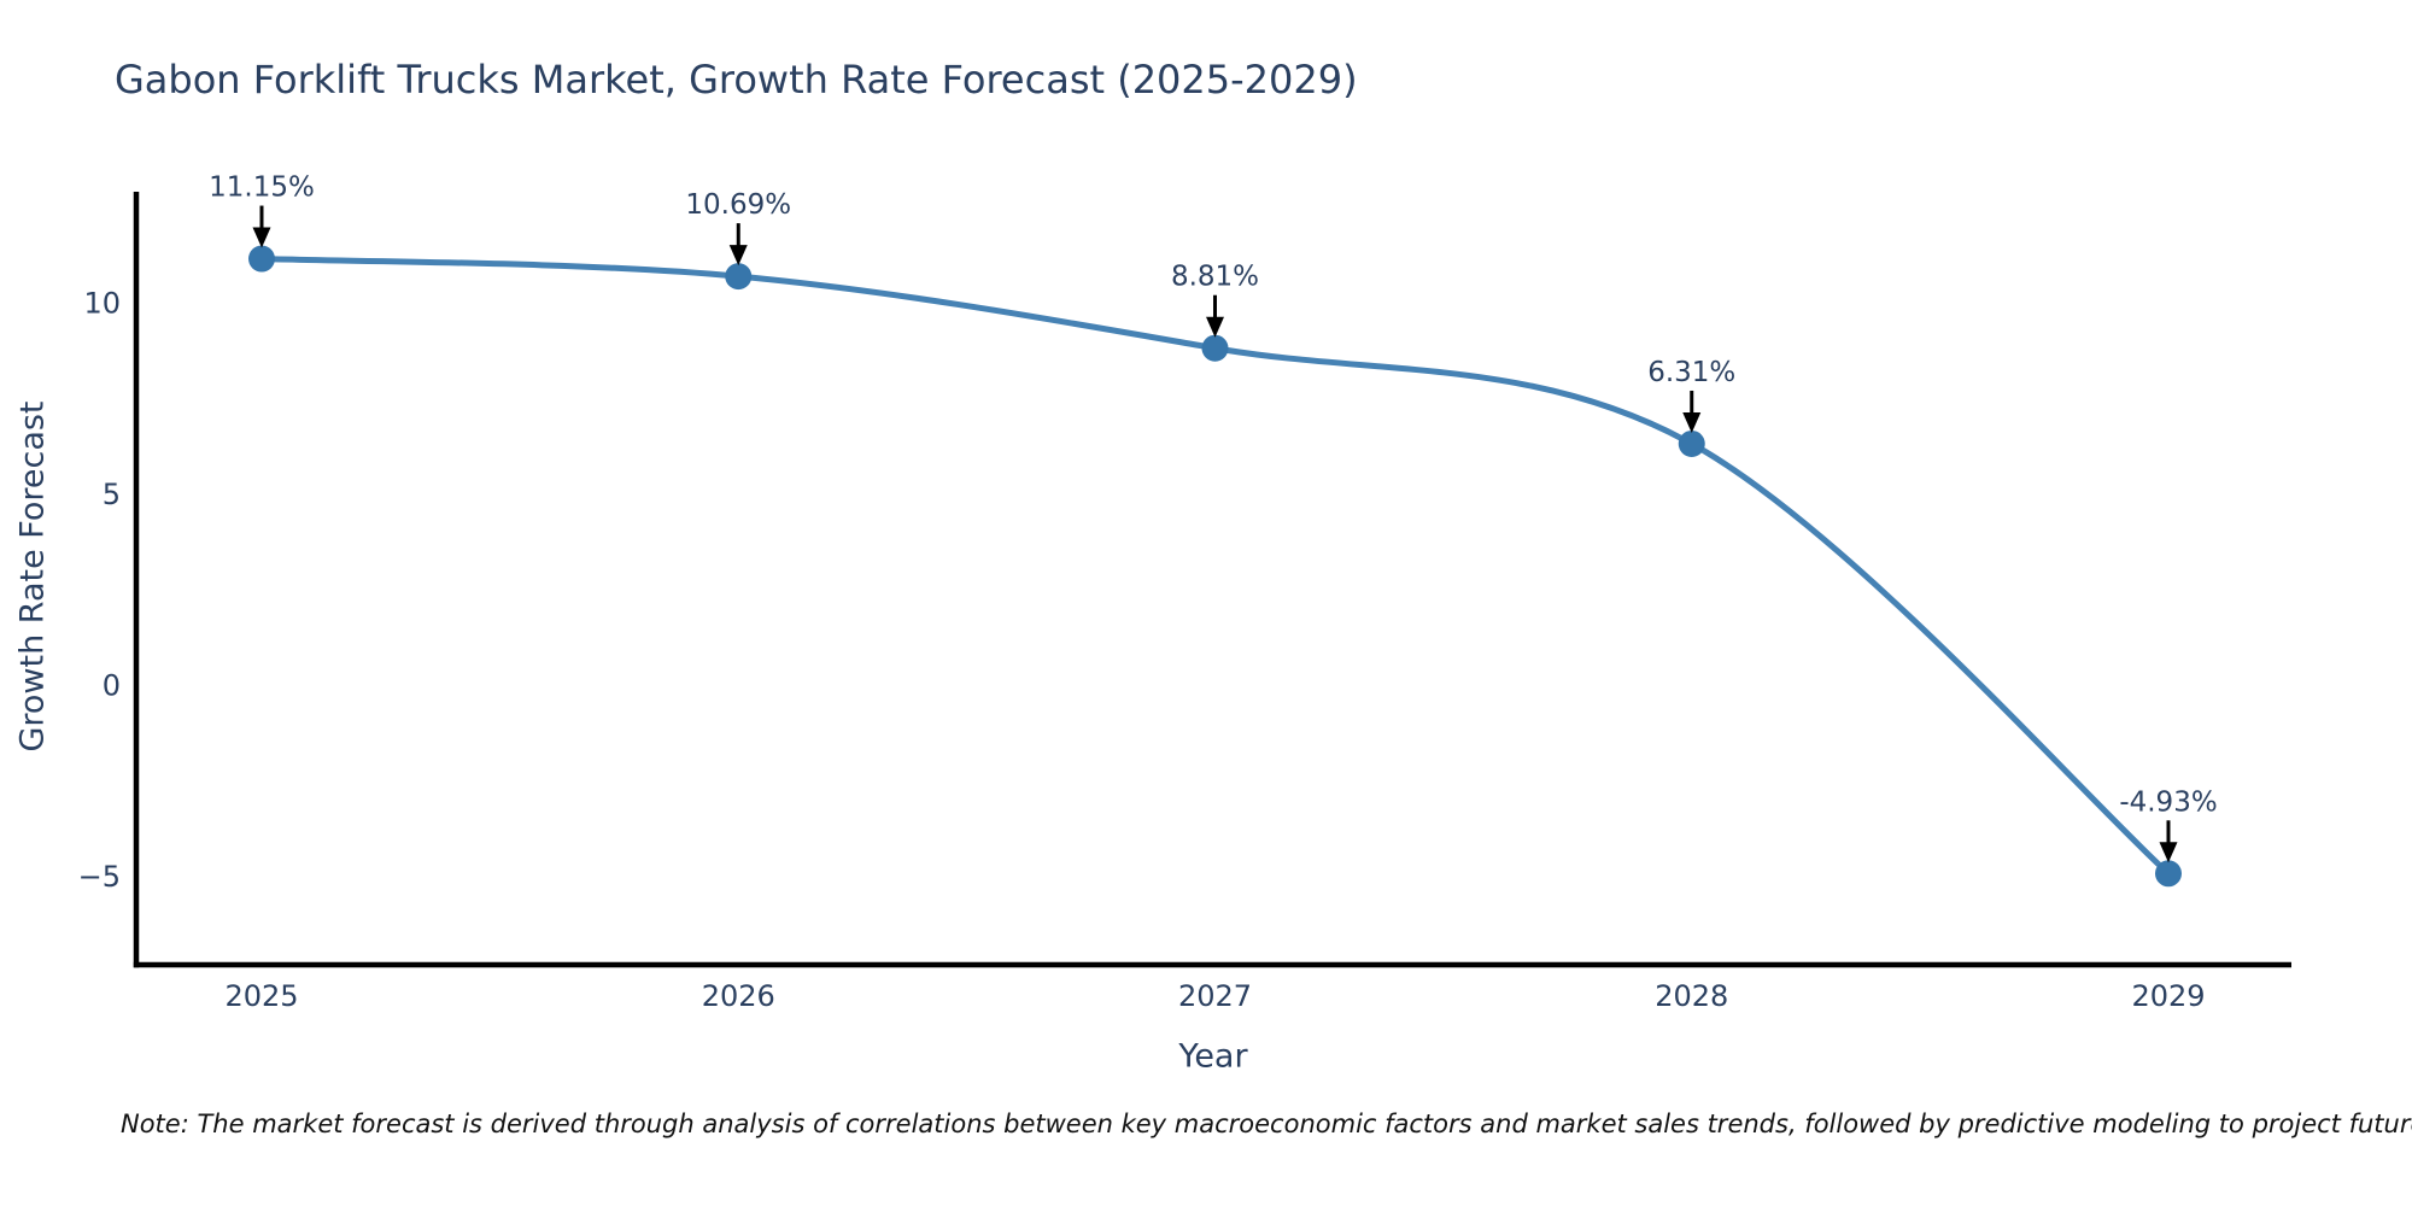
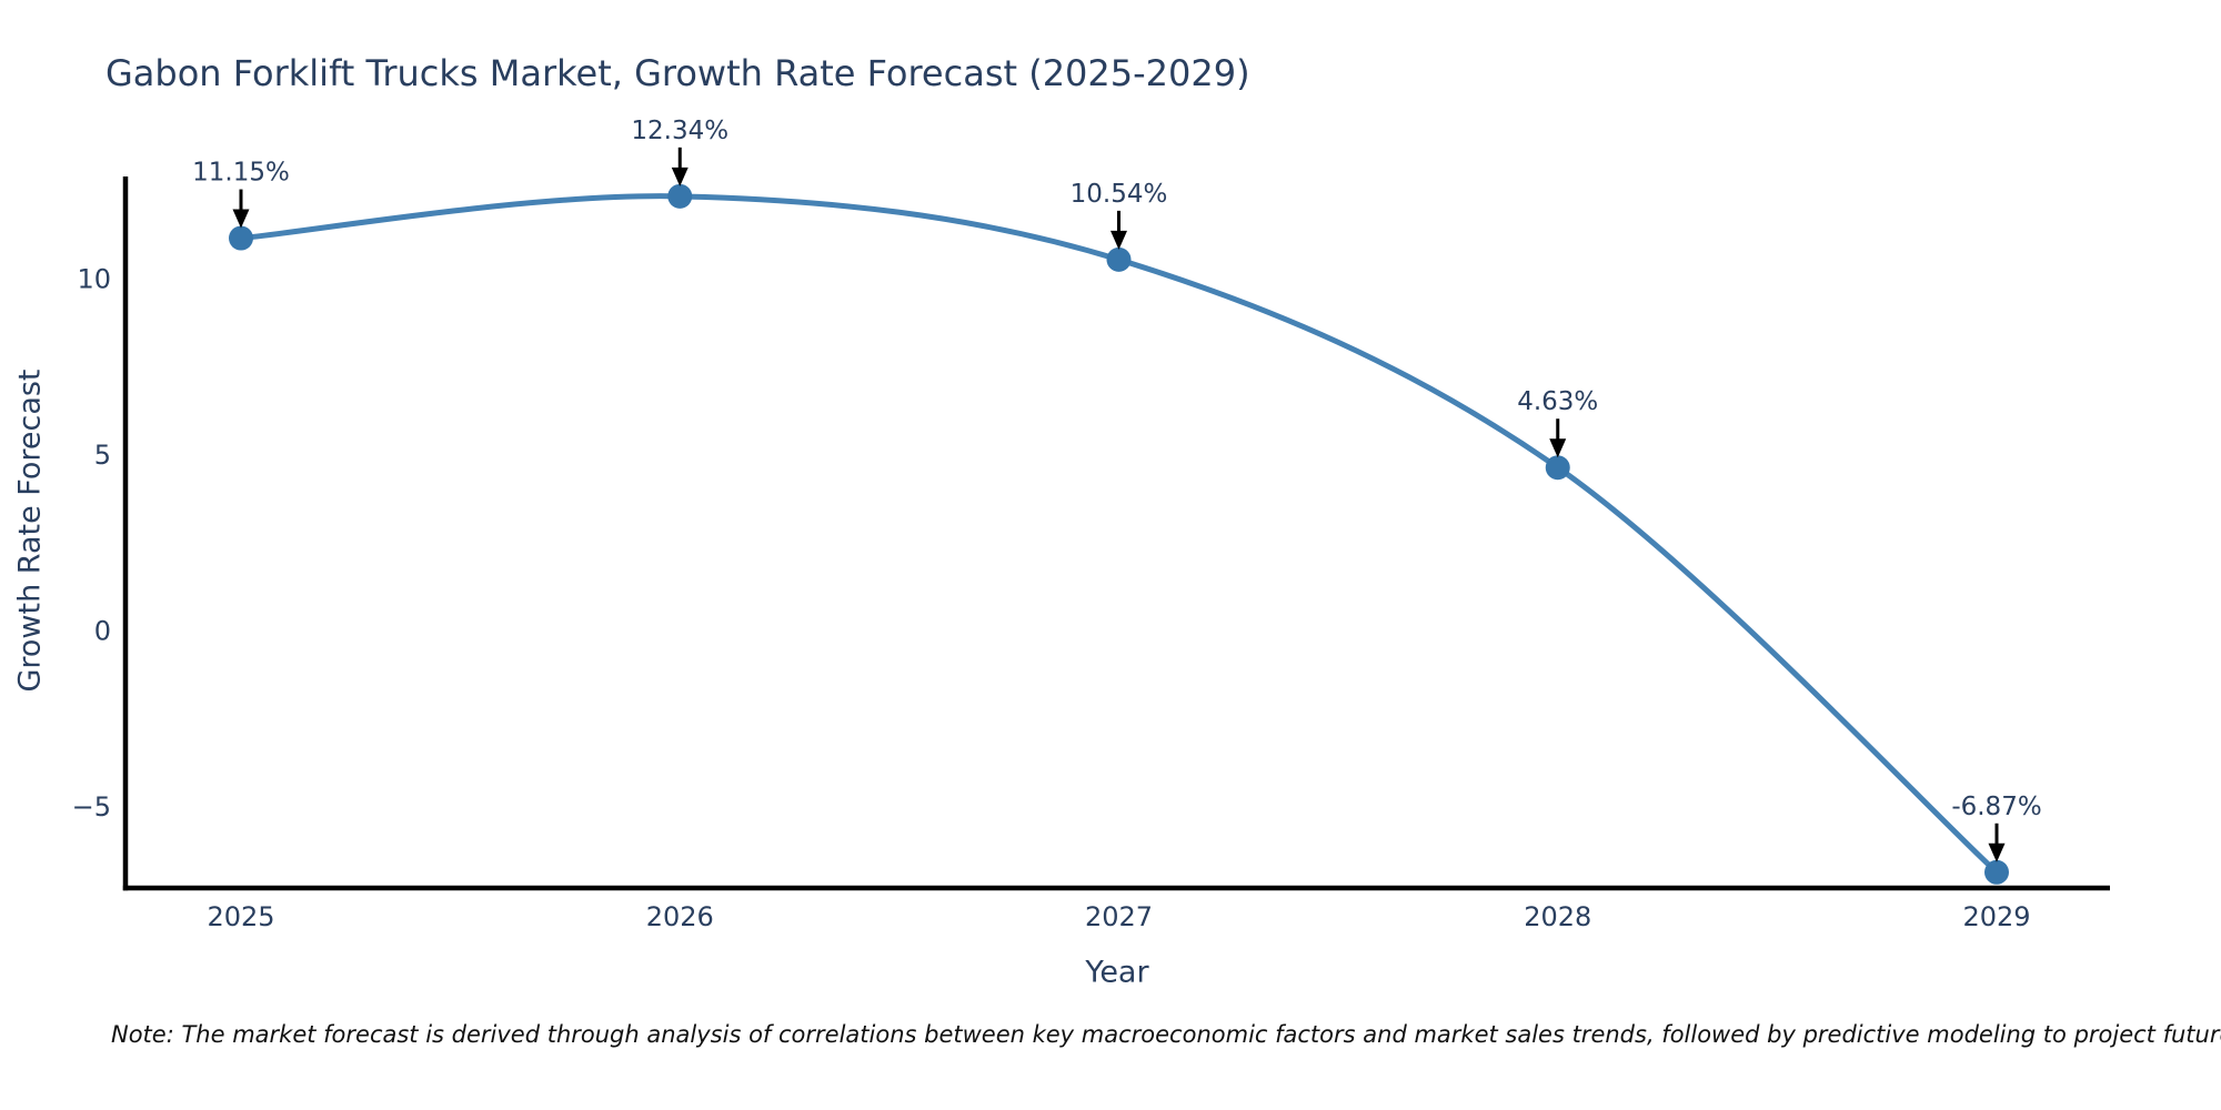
2026: 10.69% -> 12.34%
2027: 8.81% -> 10.54%
2028: 6.31% -> 4.63%
2029: -4.93% -> -6.87%
